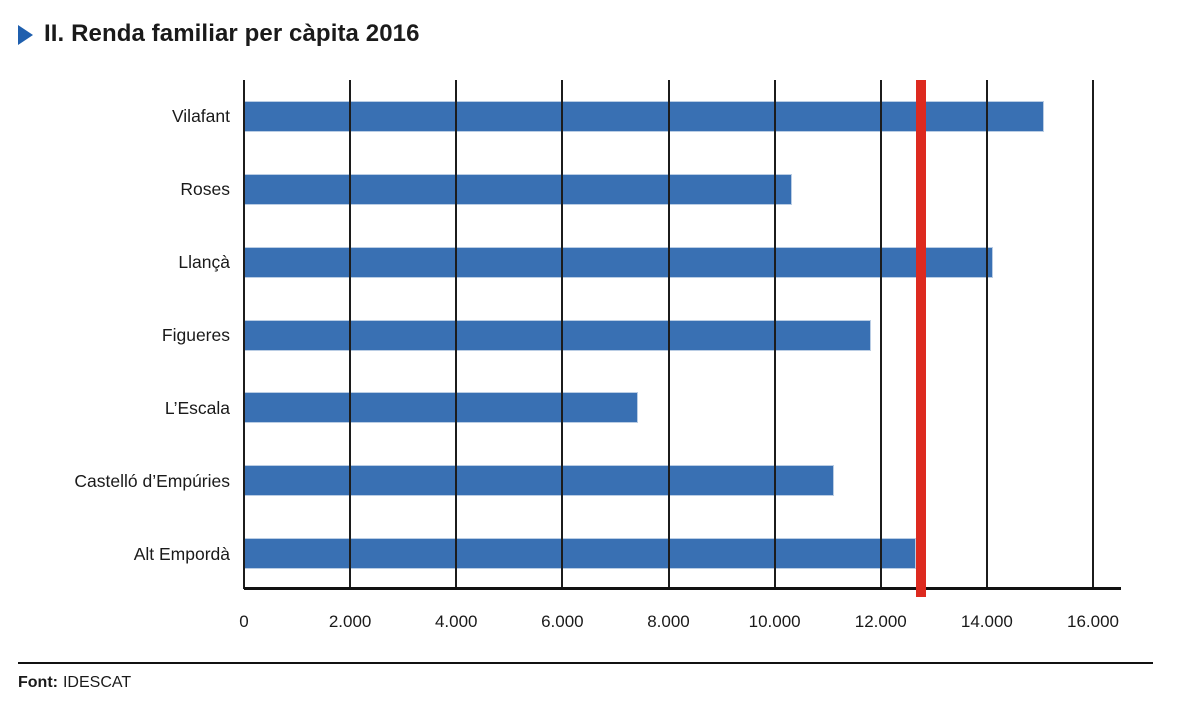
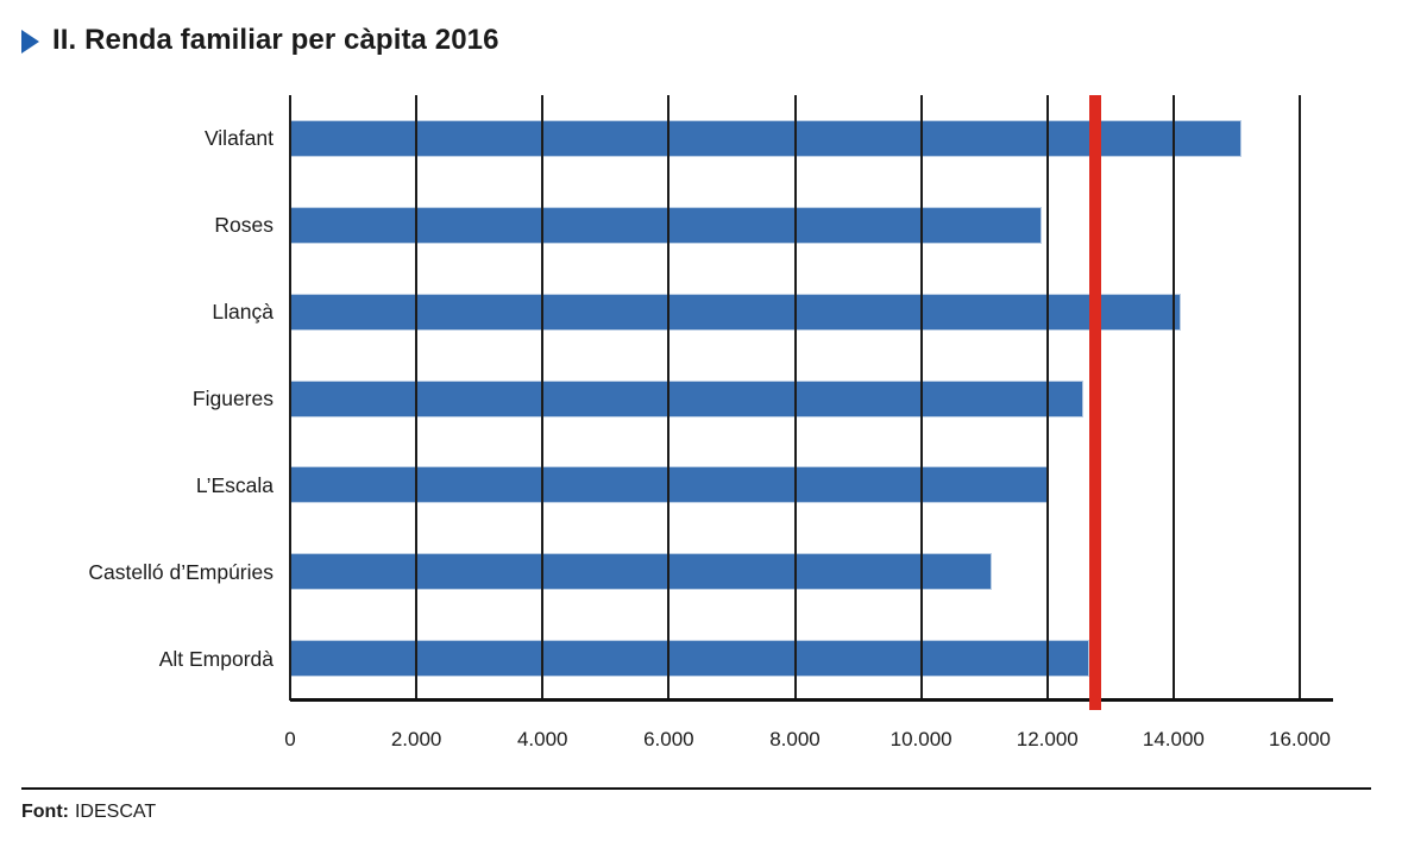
Roses: 10300 -> 11900
Figueres: 11800 -> 12600
L’Escala: 7400 -> 12000
